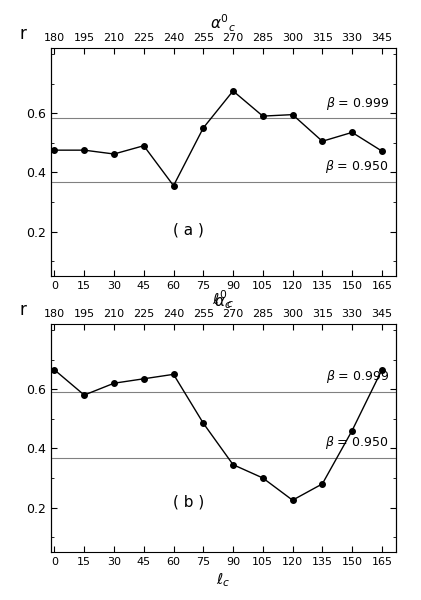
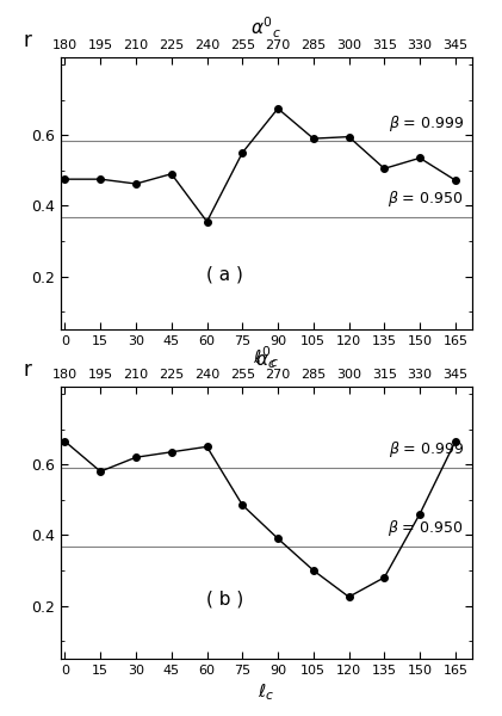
90: 0.345 -> 0.390
